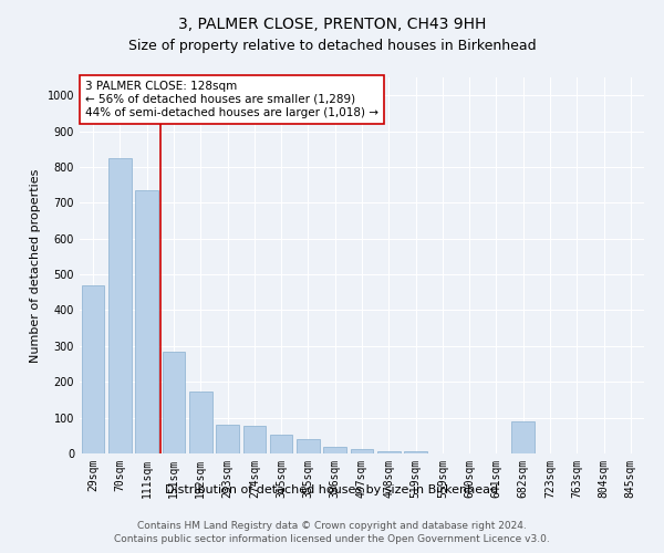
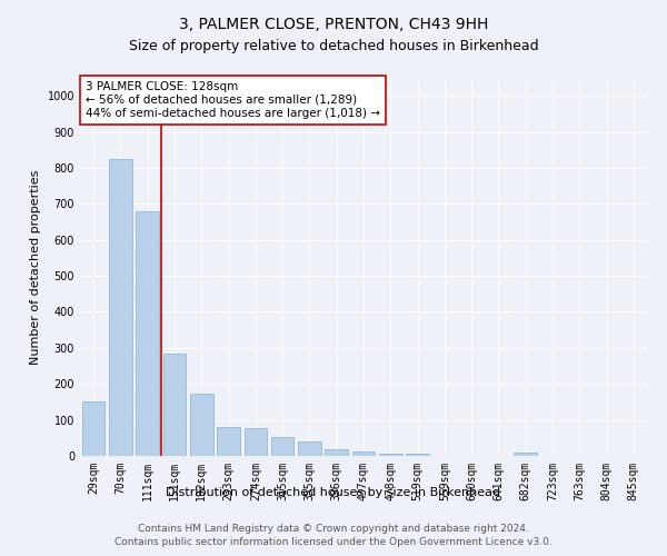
29sqm: 470 -> 150
111sqm: 735 -> 680
682sqm: 90 -> 10
